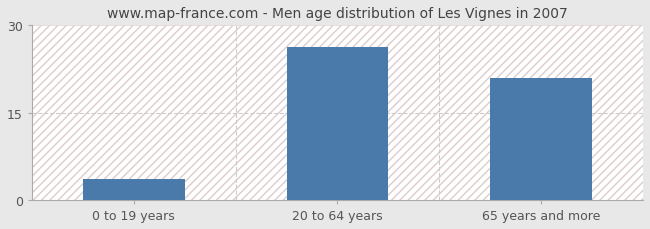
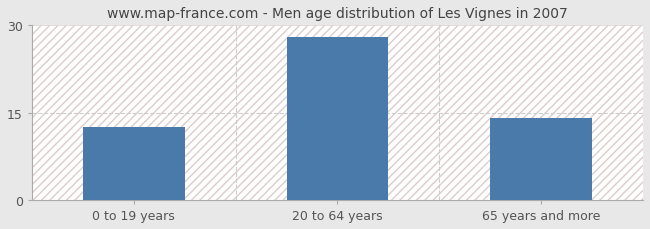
0 to 19 years: 3.6 -> 12.5
20 to 64 years: 26.2 -> 28.0
65 years and more: 21.0 -> 14.0
